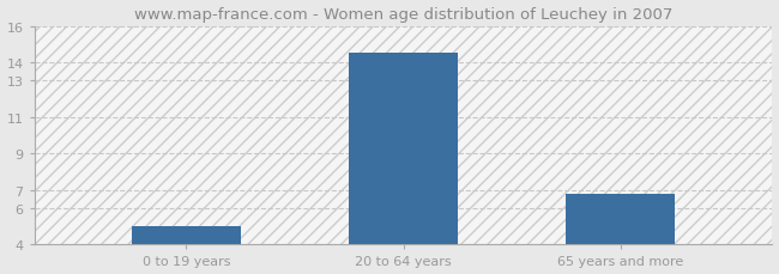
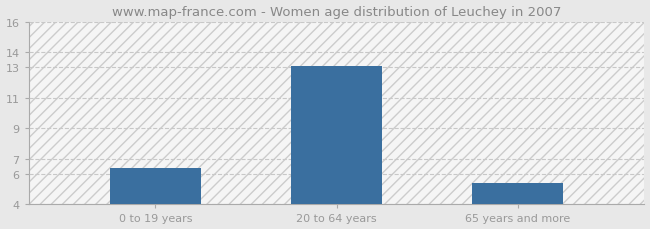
0 to 19 years: 5.0 -> 6.4
20 to 64 years: 14.5 -> 13.1
65 years and more: 6.8 -> 5.4
